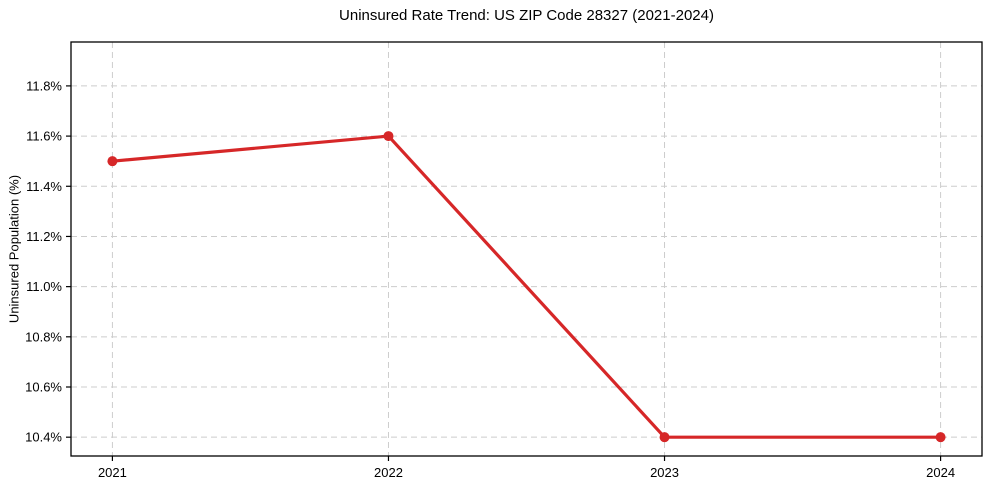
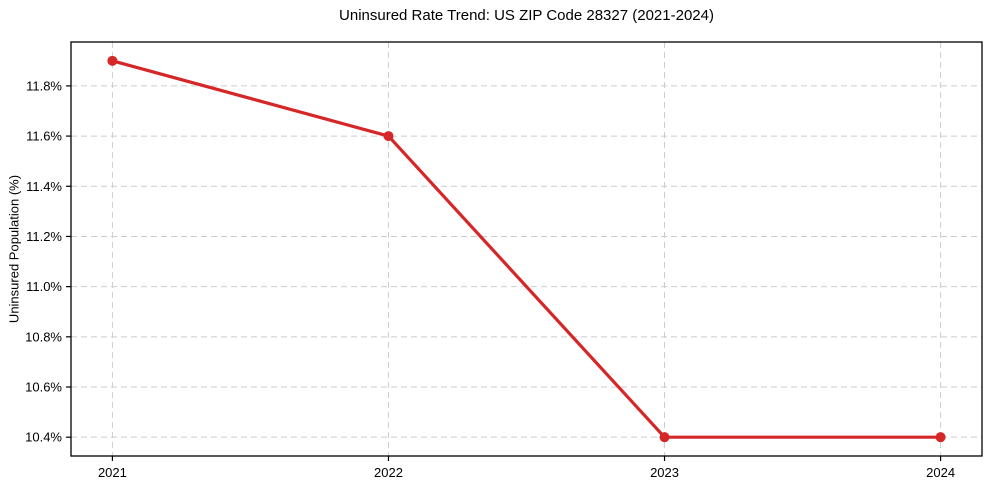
2021: 11.5% -> 11.9%
